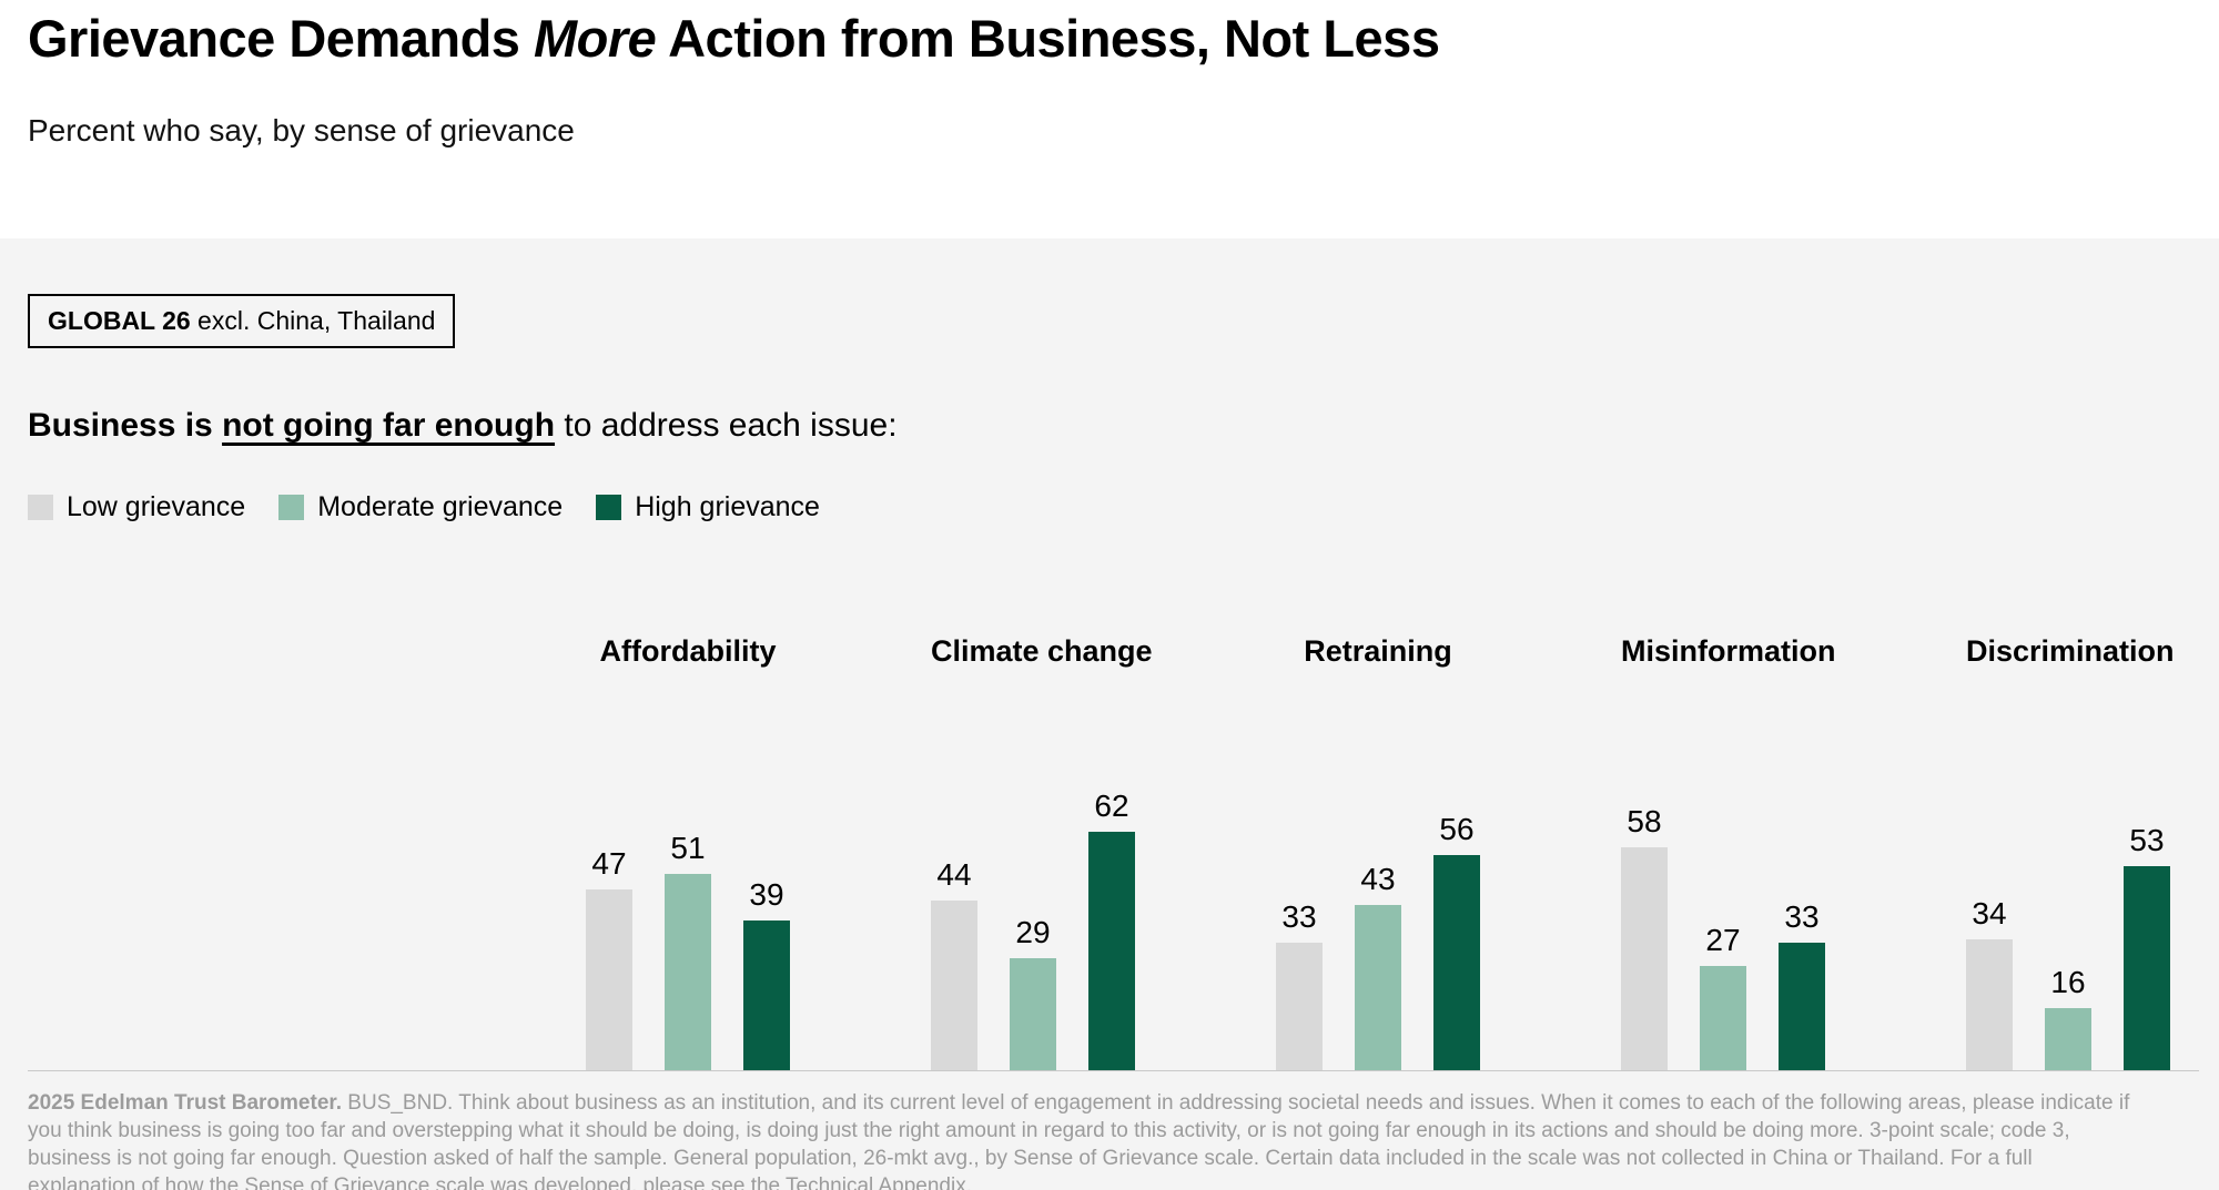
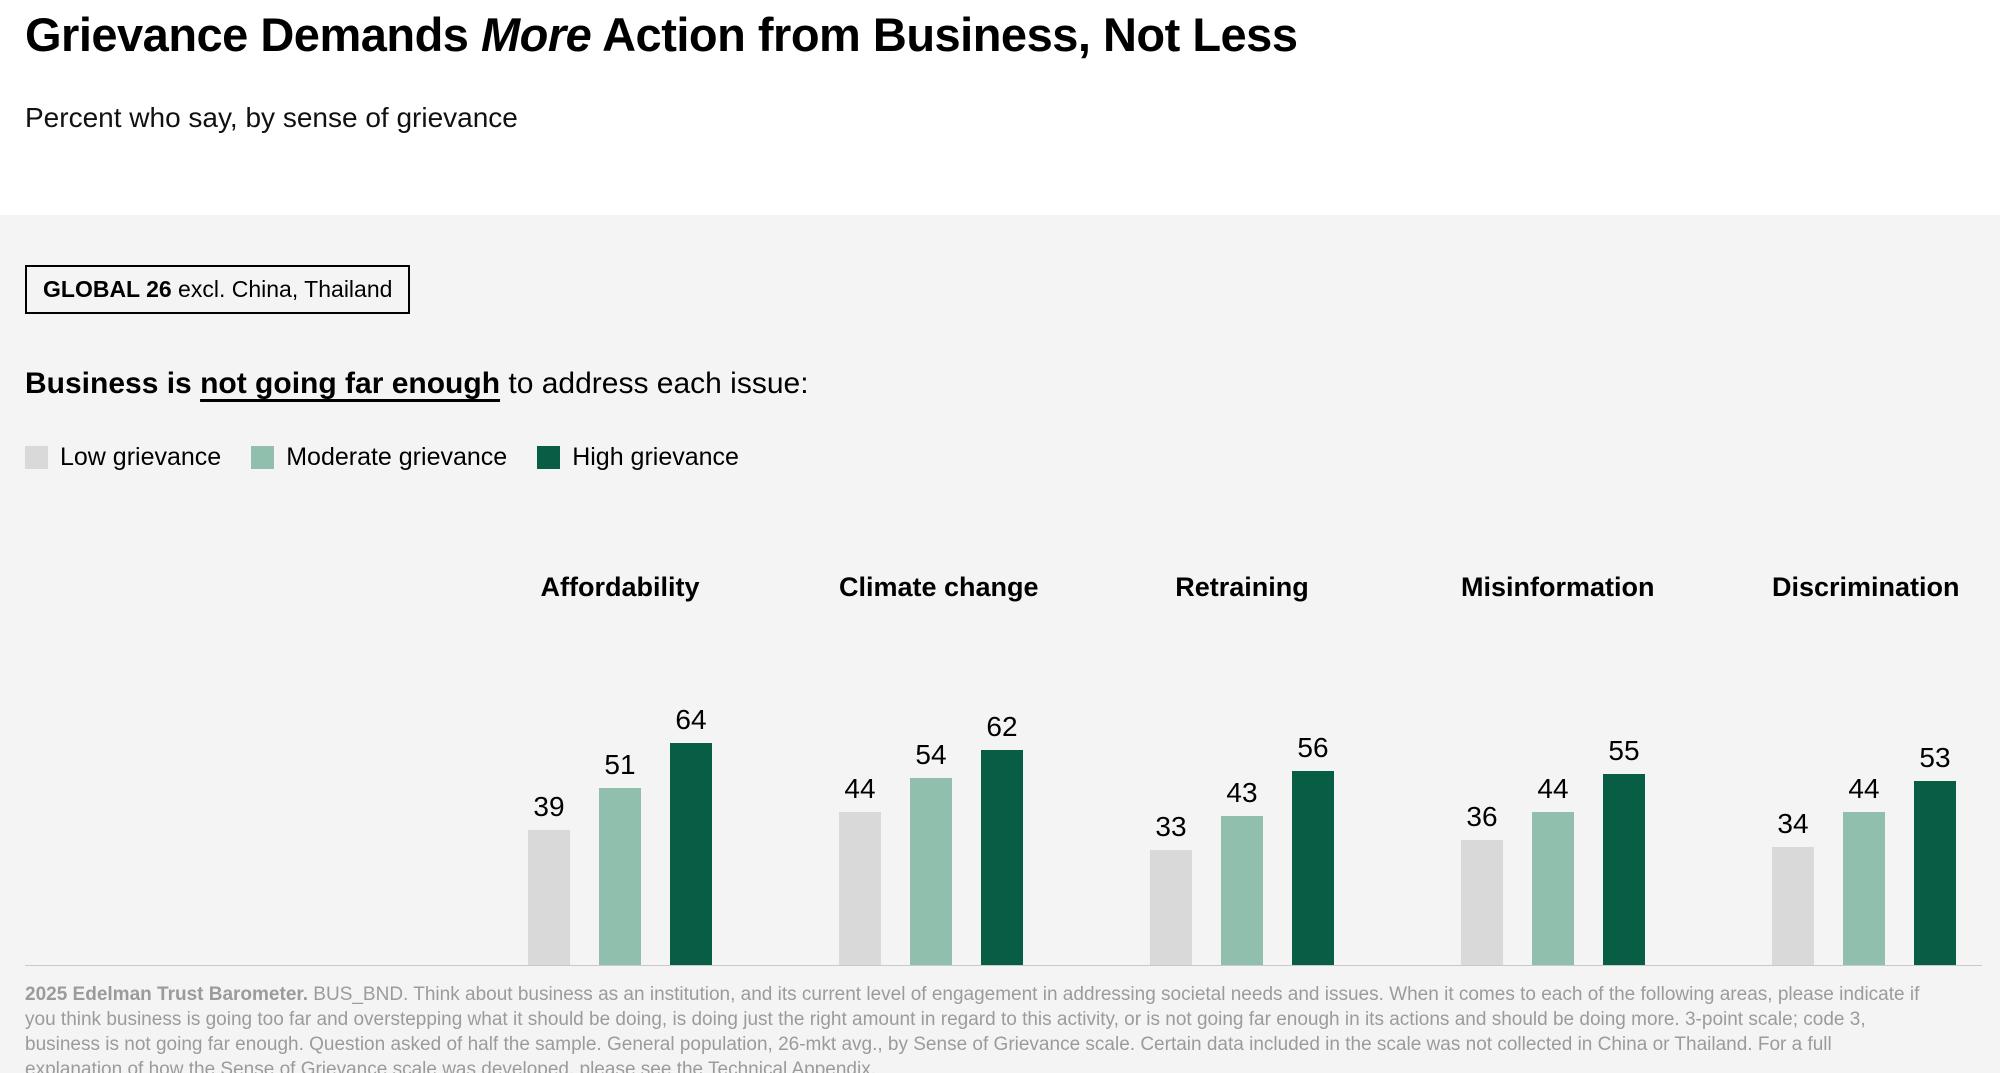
Low grievance/Affordability: 47 -> 39
High grievance/Affordability: 39 -> 64
Moderate grievance/Climate change: 29 -> 54
Low grievance/Misinformation: 58 -> 36
Moderate grievance/Misinformation: 27 -> 44
High grievance/Misinformation: 33 -> 55
Moderate grievance/Discrimination: 16 -> 44
